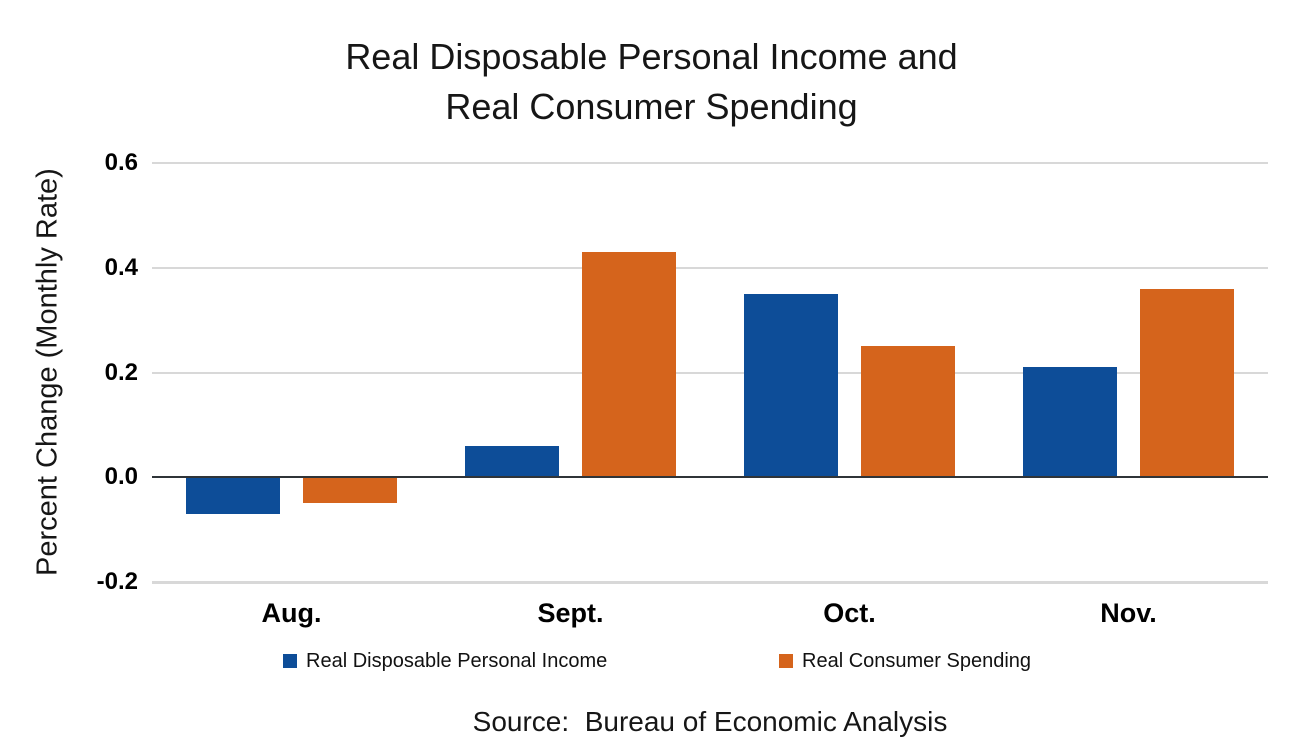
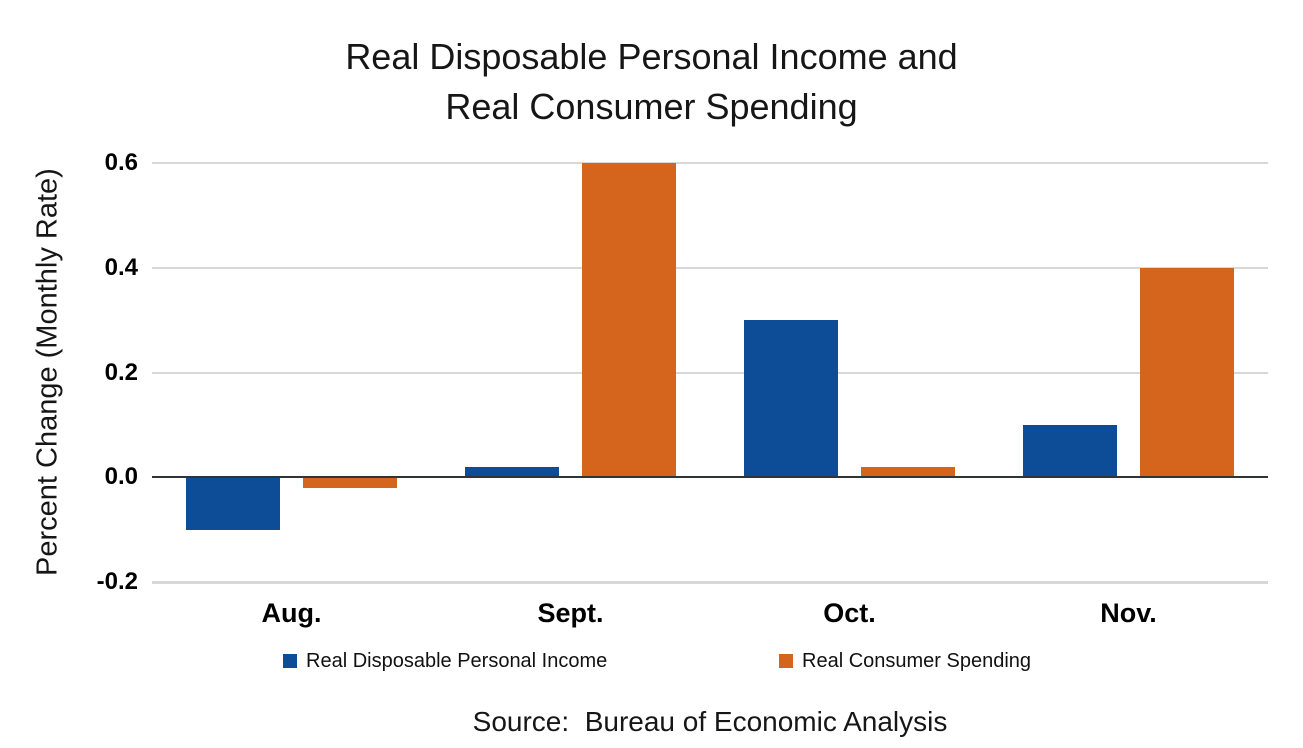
Real Disposable Personal Income/Aug.: -0.07 -> -0.10
Real Consumer Spending/Aug.: -0.05 -> -0.02
Real Disposable Personal Income/Sept.: 0.06 -> 0.02
Real Consumer Spending/Sept.: 0.43 -> 0.60
Real Disposable Personal Income/Oct.: 0.35 -> 0.30
Real Consumer Spending/Oct.: 0.25 -> 0.02
Real Disposable Personal Income/Nov.: 0.21 -> 0.10
Real Consumer Spending/Nov.: 0.36 -> 0.40
